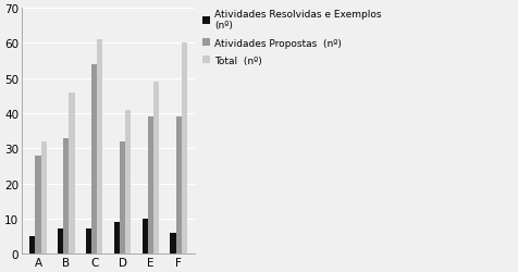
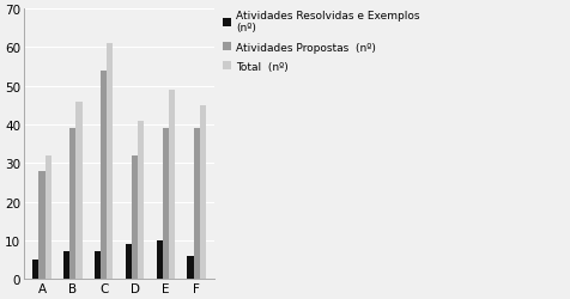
Atividades Propostas (nº)/B: 33 -> 39
Total (nº)/F: 60 -> 45
